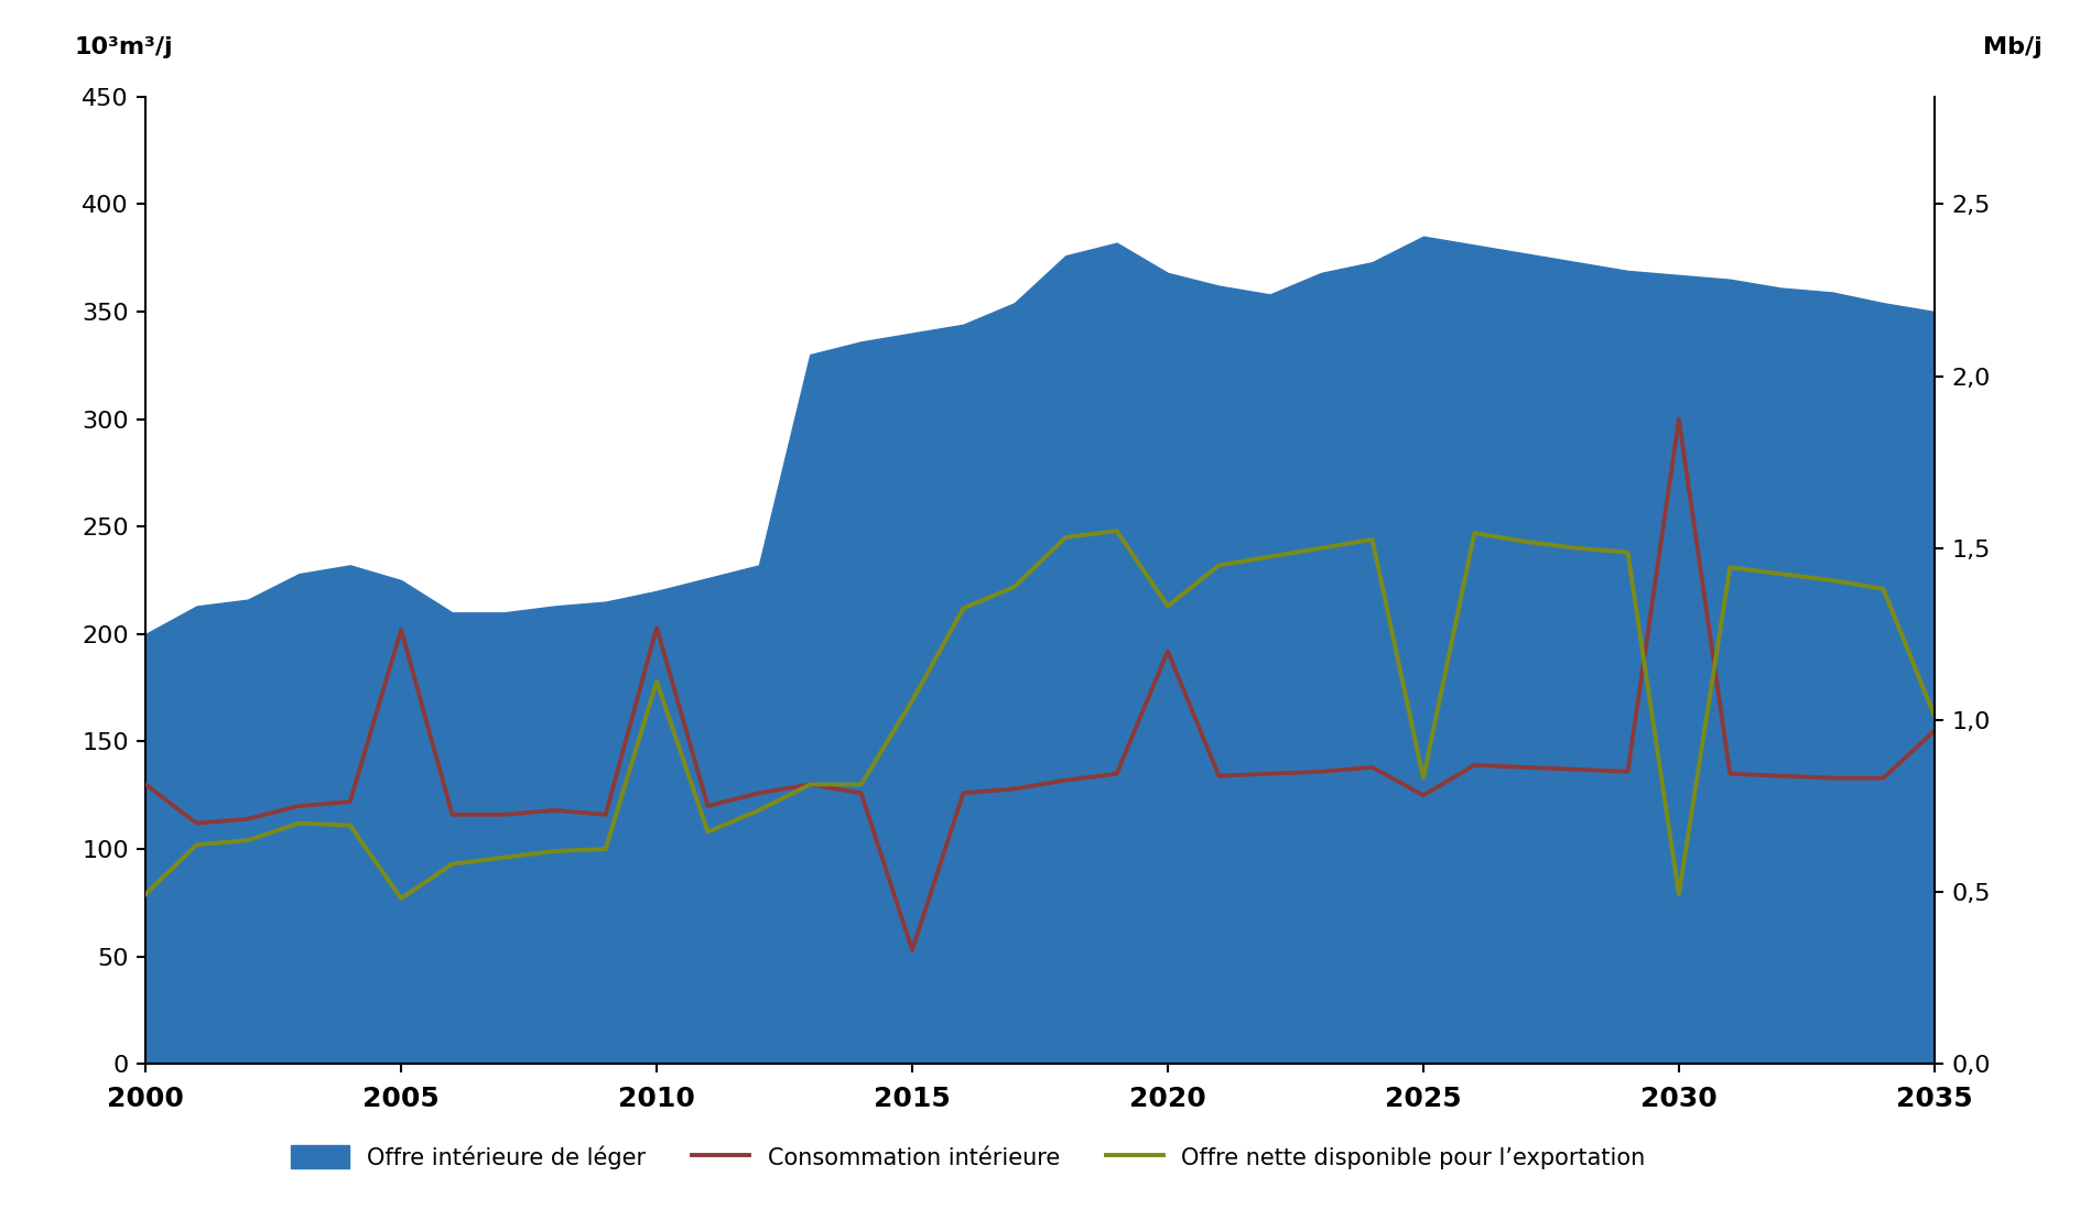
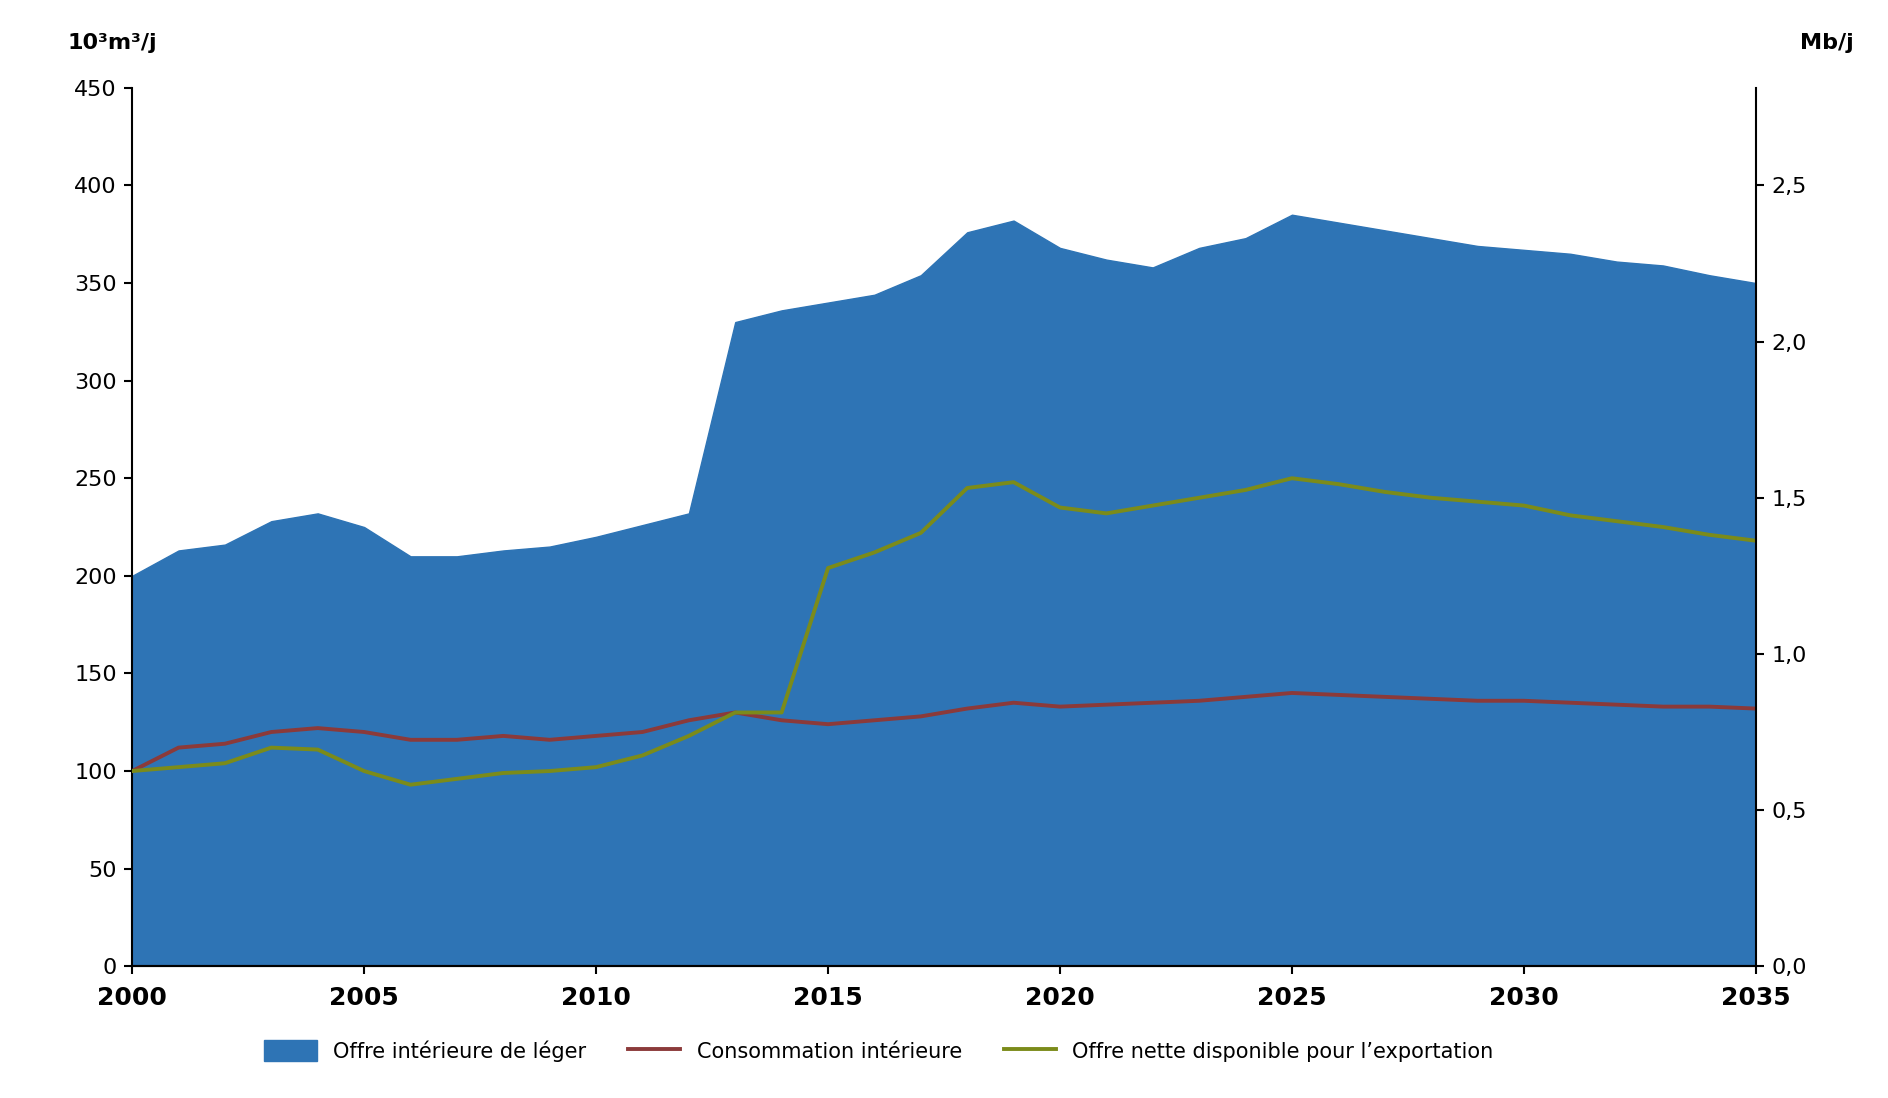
Consommation intérieure/2000: 130 -> 100
Offre nette disponible pour l’exportation/2000: 79 -> 100
Consommation intérieure/2005: 202 -> 120
Offre nette disponible pour l’exportation/2005: 77 -> 100
Consommation intérieure/2010: 203 -> 118
Offre nette disponible pour l’exportation/2010: 178 -> 102
Consommation intérieure/2015: 53 -> 124
Offre nette disponible pour l’exportation/2015: 169 -> 204
Consommation intérieure/2020: 192 -> 133
Offre nette disponible pour l’exportation/2020: 213 -> 235
Consommation intérieure/2025: 125 -> 140
Offre nette disponible pour l’exportation/2025: 133 -> 250
Consommation intérieure/2030: 300 -> 136
Offre nette disponible pour l’exportation/2030: 79 -> 236
Consommation intérieure/2035: 155 -> 132
Offre nette disponible pour l’exportation/2035: 162 -> 218
